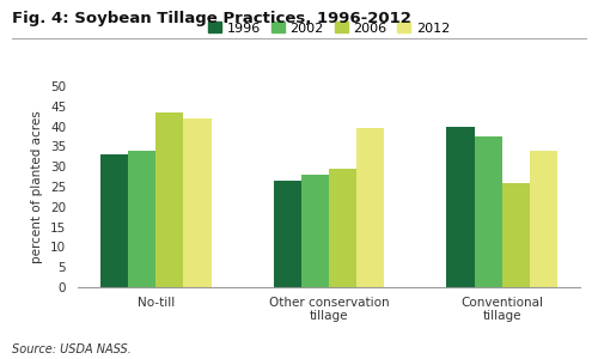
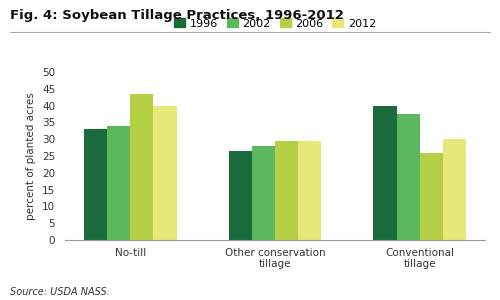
2012/No-till: 42.0 -> 40.0
2012/Other conservation tillage: 39.5 -> 29.5
2012/Conventional tillage: 34.0 -> 30.0
